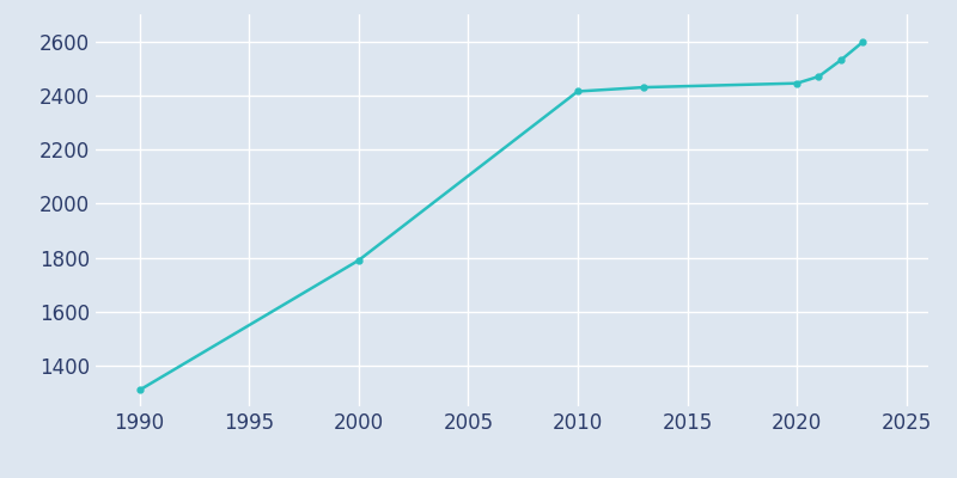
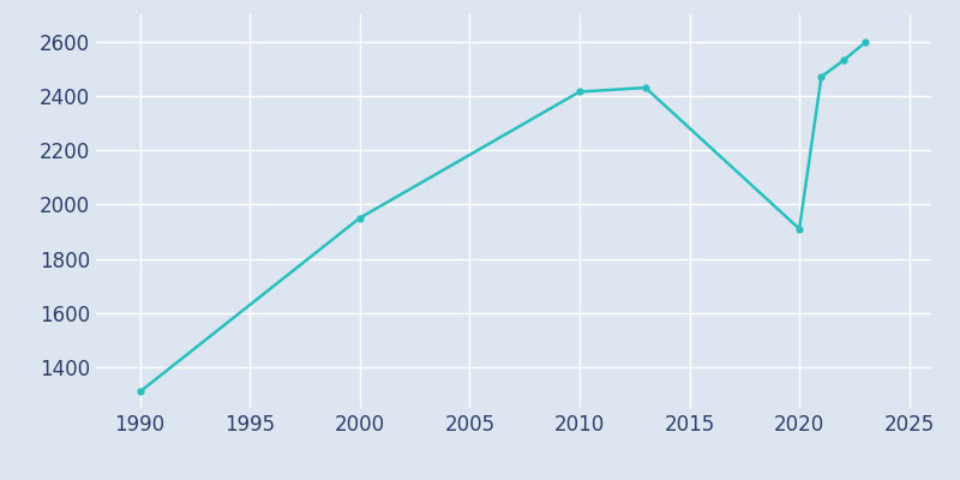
2000: 1790 -> 1950
2020: 2445 -> 1910
